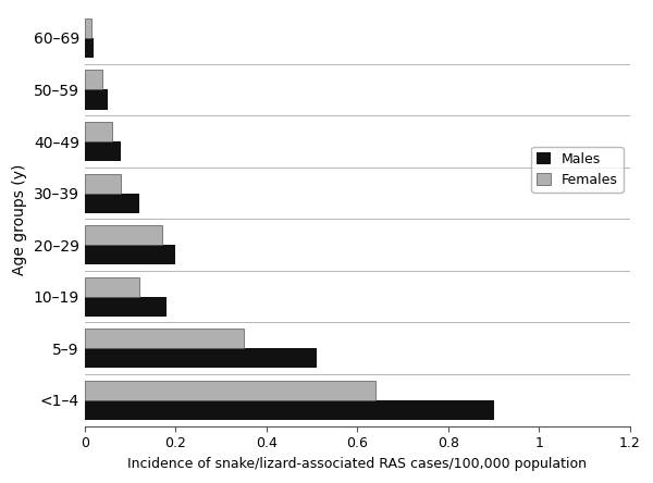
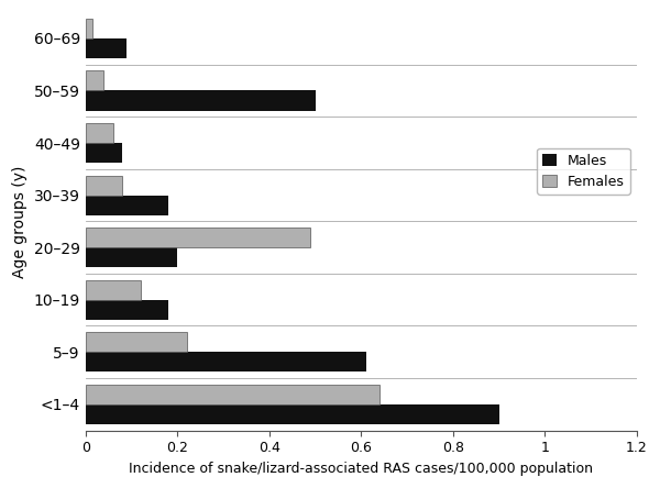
Males/60–69: 0.02 -> 0.09
Males/50–59: 0.05 -> 0.50
Males/30–39: 0.12 -> 0.18
Females/20–29: 0.170 -> 0.490
Females/5–9: 0.350 -> 0.220
Males/5–9: 0.51 -> 0.61
